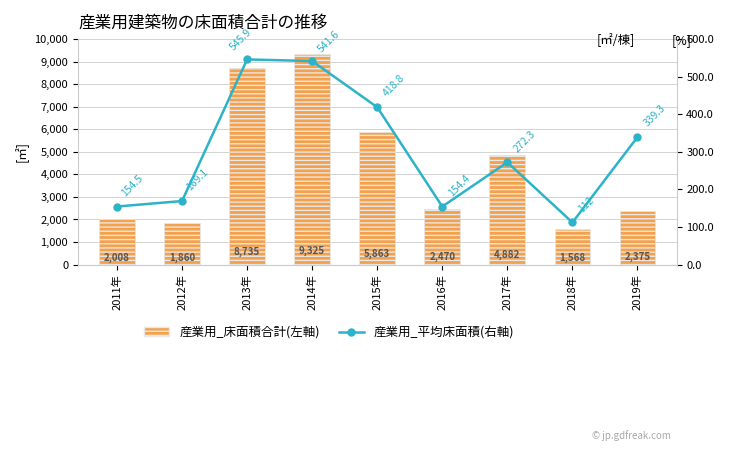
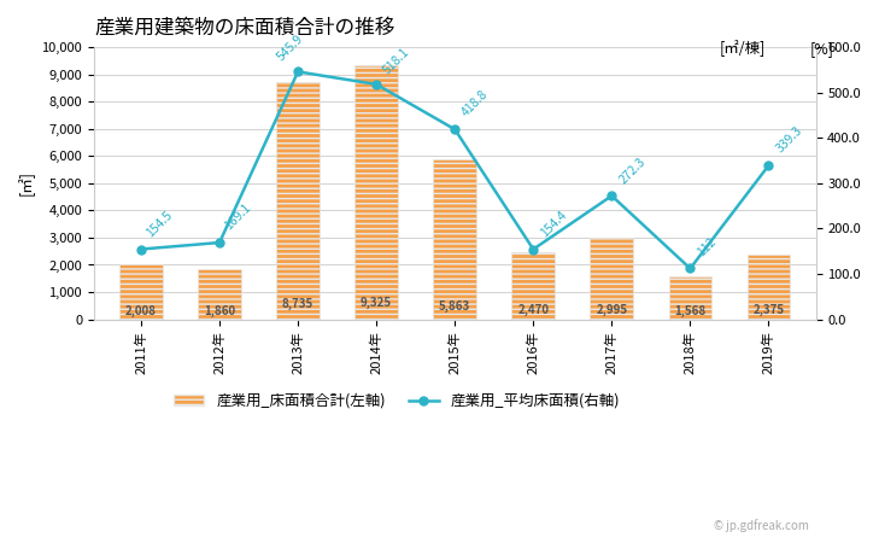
産業用_平均床面積(右軸)/2014年: 541.6 -> 518.1
産業用_床面積合計(左軸)/2017年: 4,882 -> 2,995
